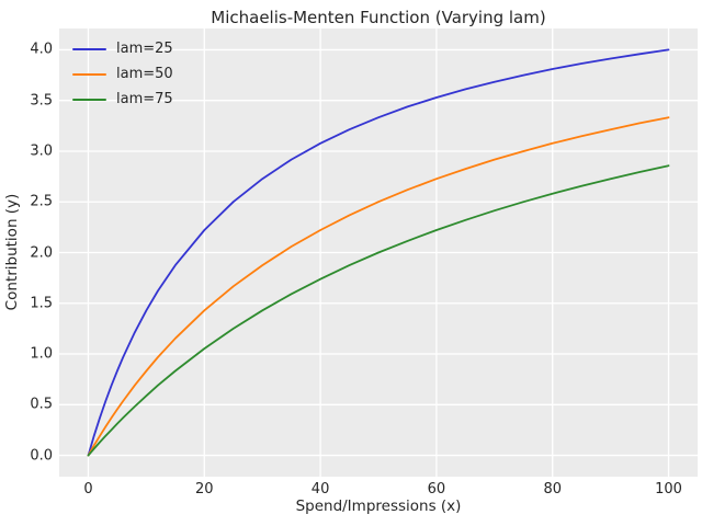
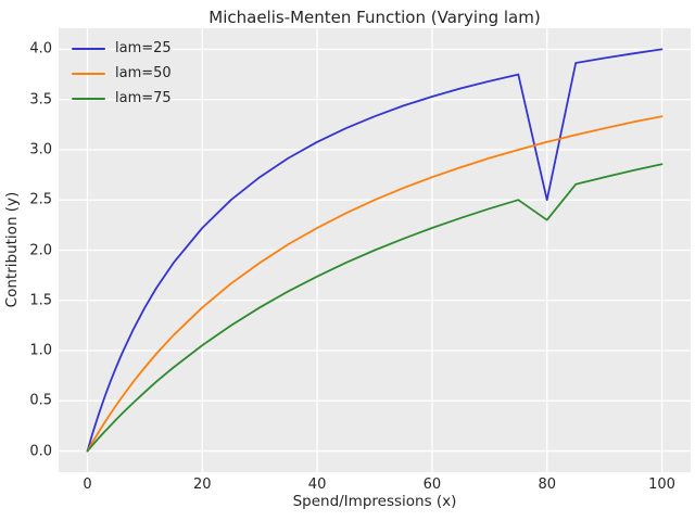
lam=25/80: 3.8 -> 2.5
lam=75/80: 2.6 -> 2.3
